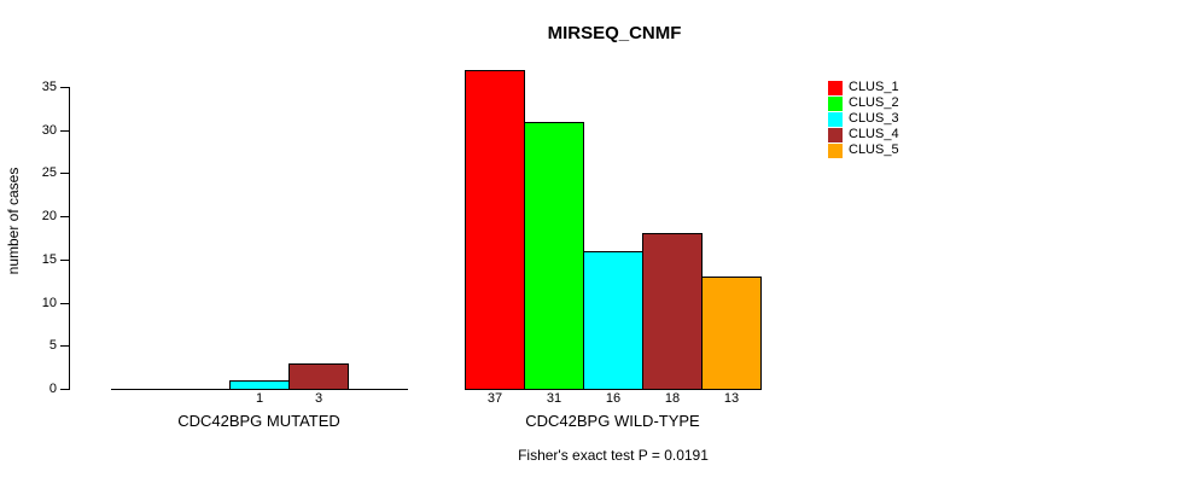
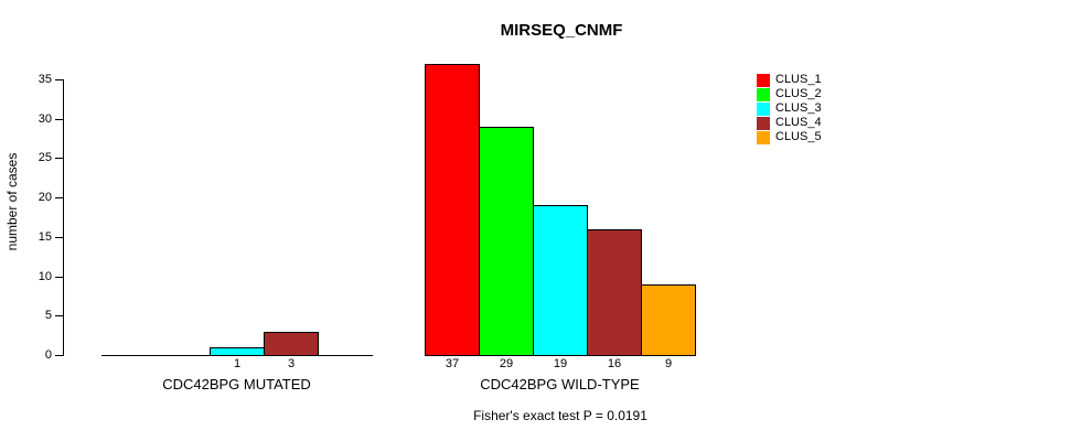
CLUS_2/CDC42BPG WILD-TYPE: 31 -> 29
CLUS_3/CDC42BPG WILD-TYPE: 16 -> 19
CLUS_4/CDC42BPG WILD-TYPE: 18 -> 16
CLUS_5/CDC42BPG WILD-TYPE: 13 -> 9
